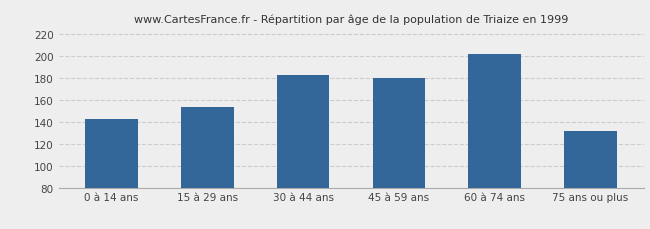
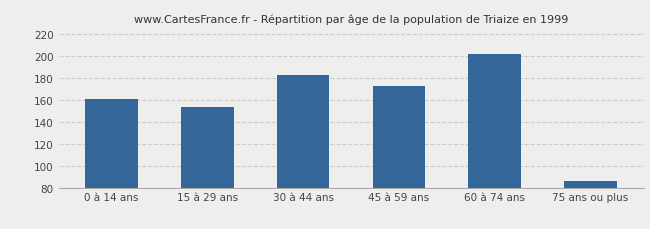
0 à 14 ans: 143 -> 161
45 à 59 ans: 180 -> 173
75 ans ou plus: 132 -> 86
